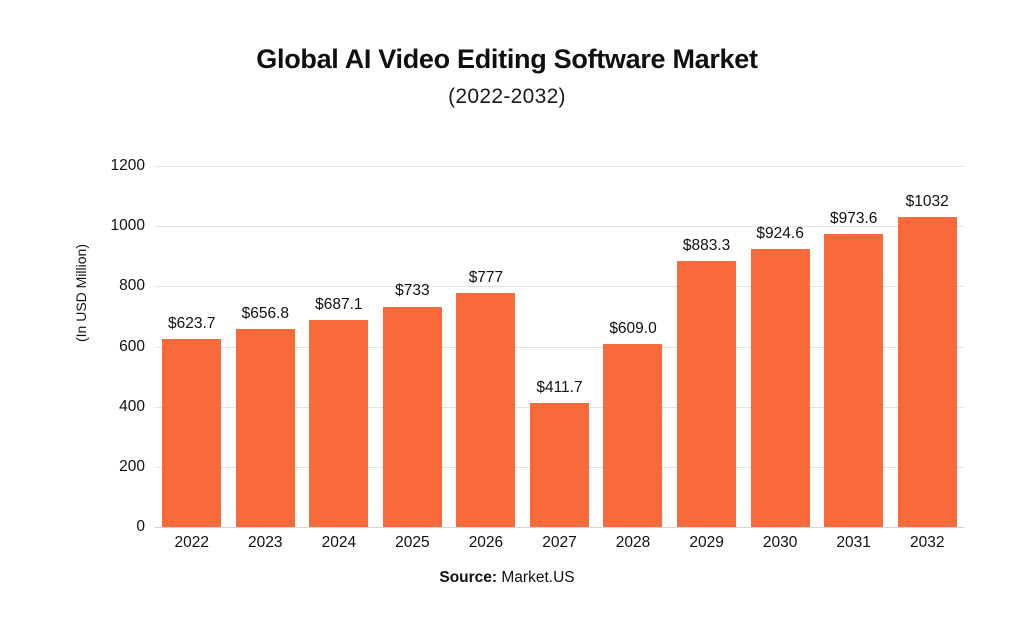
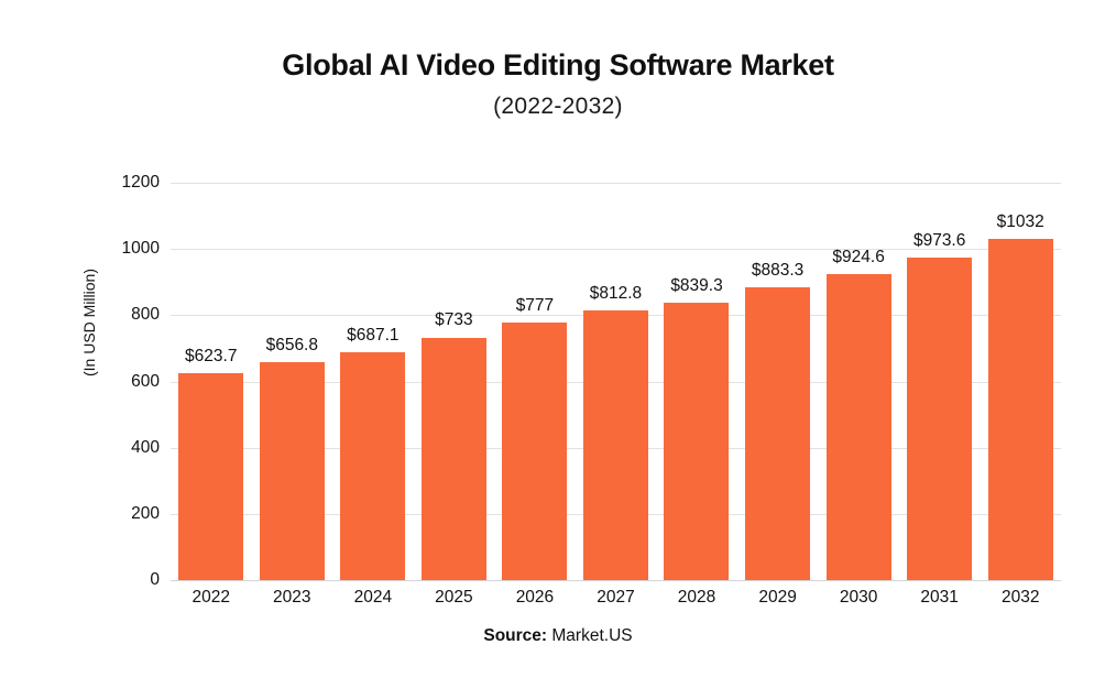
2027: $411.7 -> $812.8
2028: $609.0 -> $839.3
